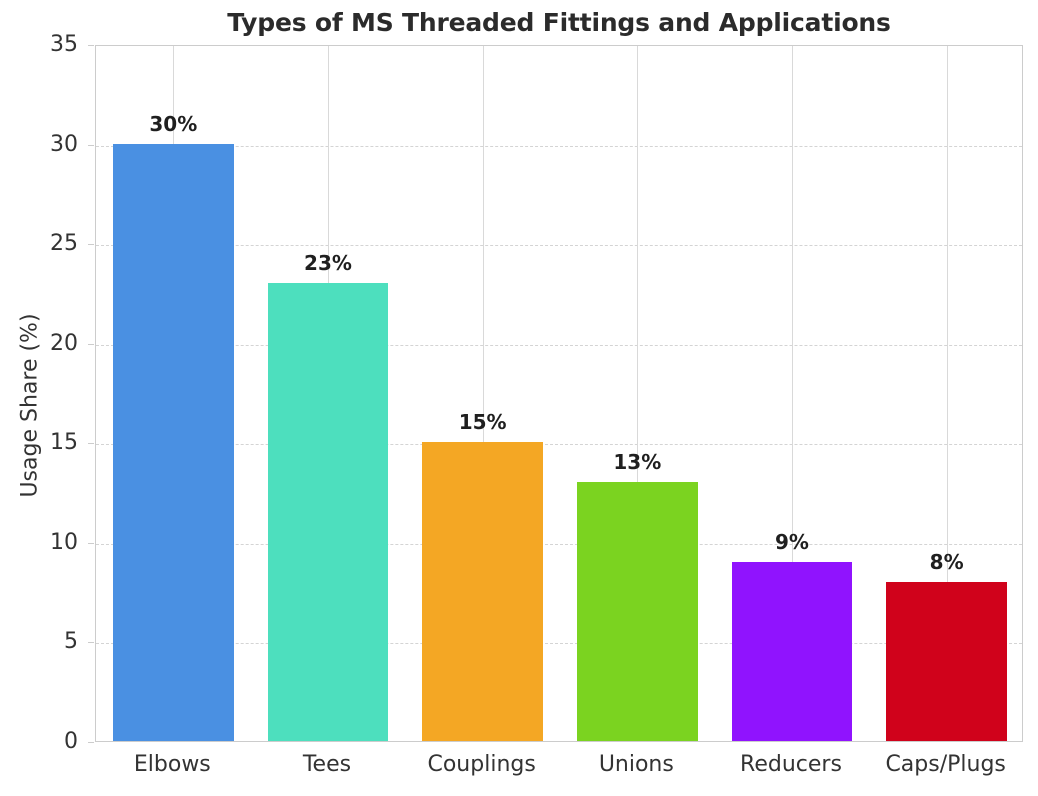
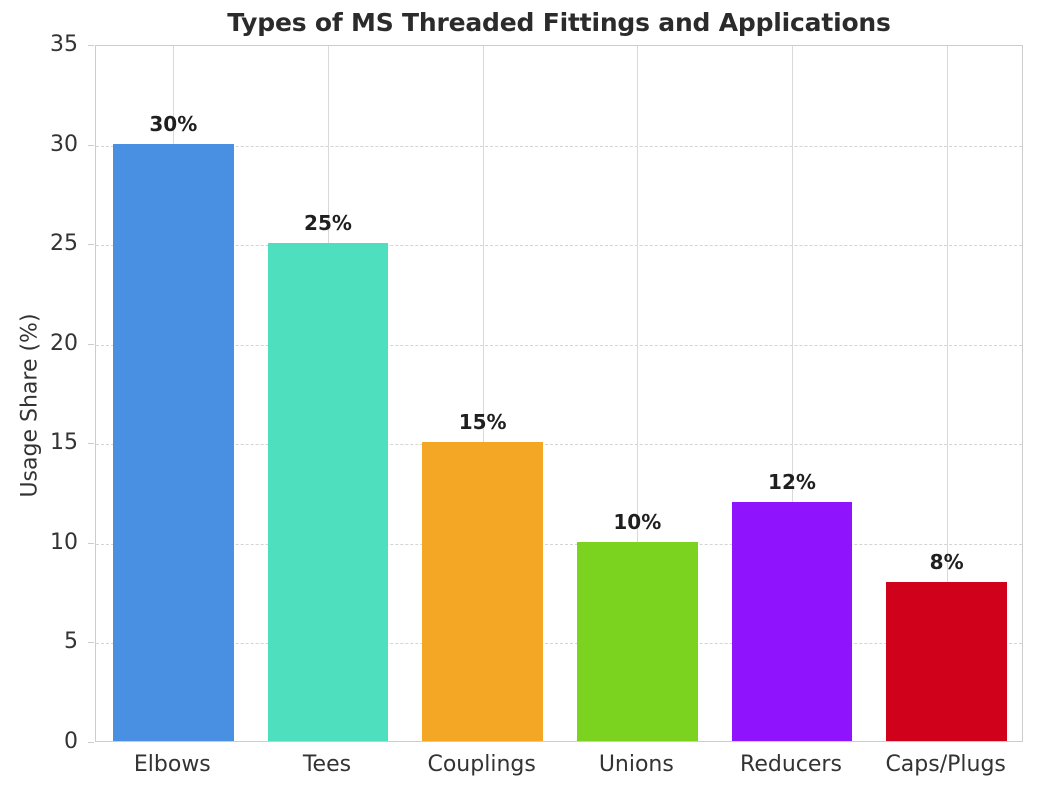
Tees: 23% -> 25%
Unions: 13% -> 10%
Reducers: 9% -> 12%
